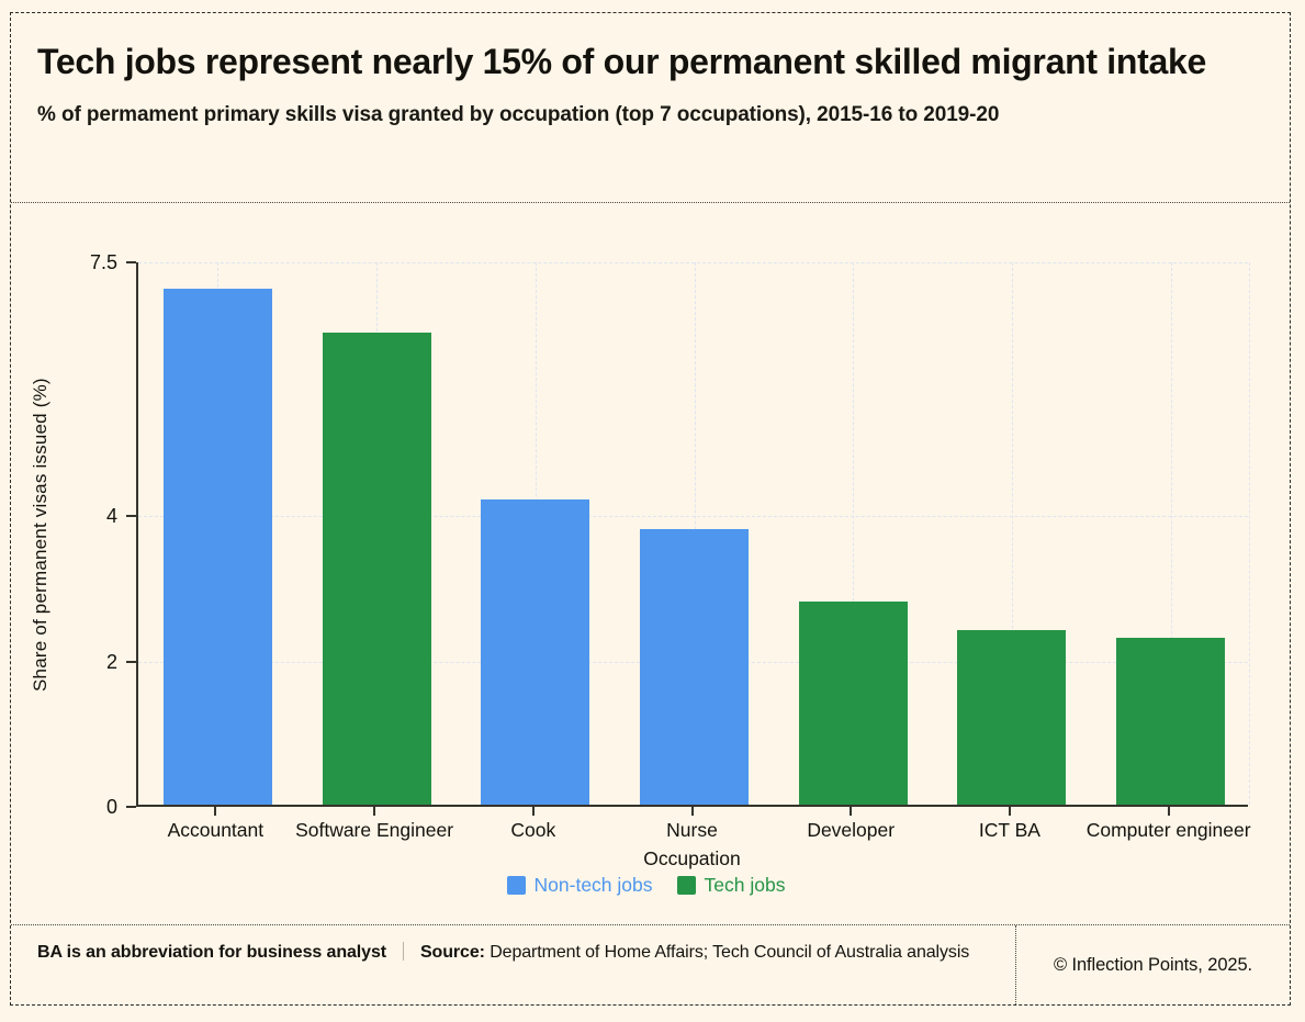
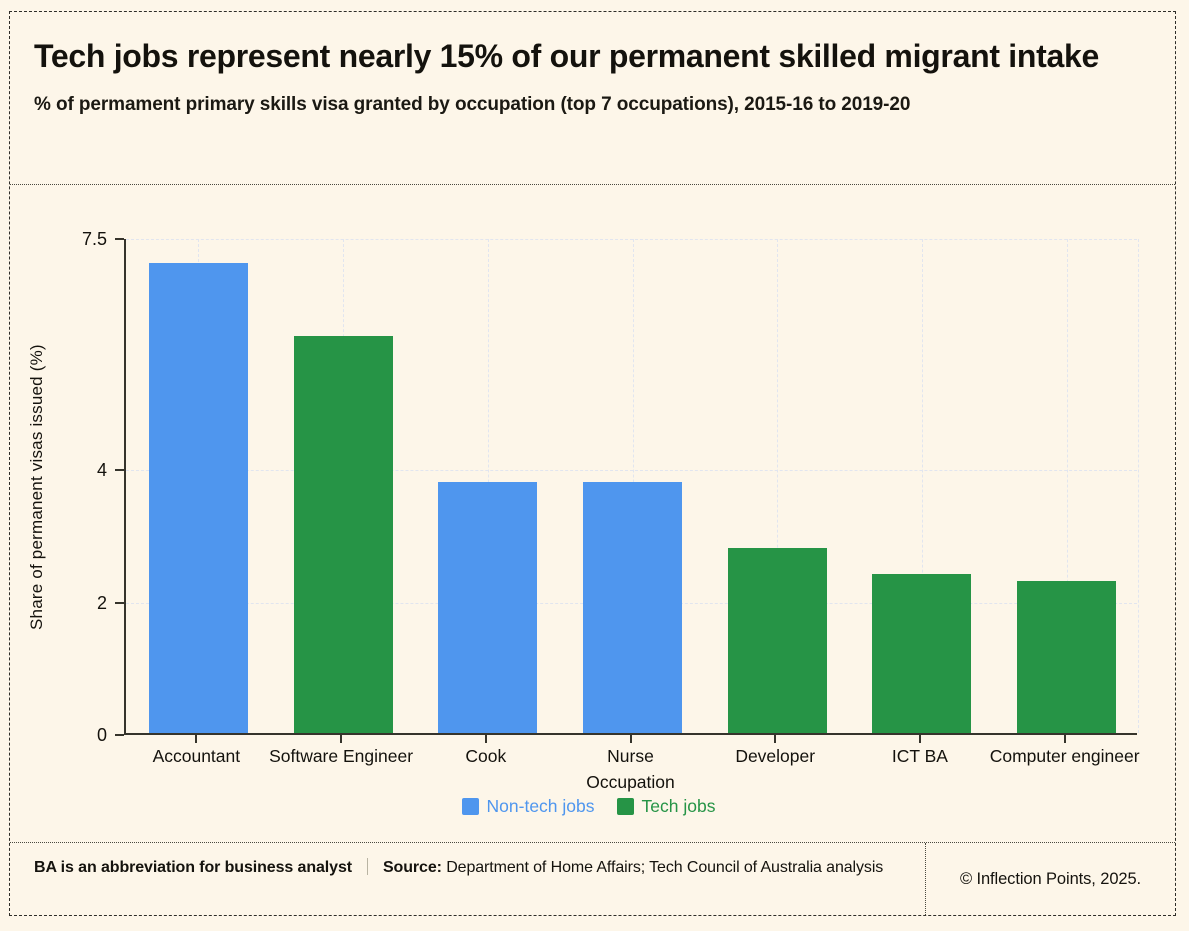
Software Engineer: 6.5 -> 6.0
Cook: 4.2 -> 3.8
